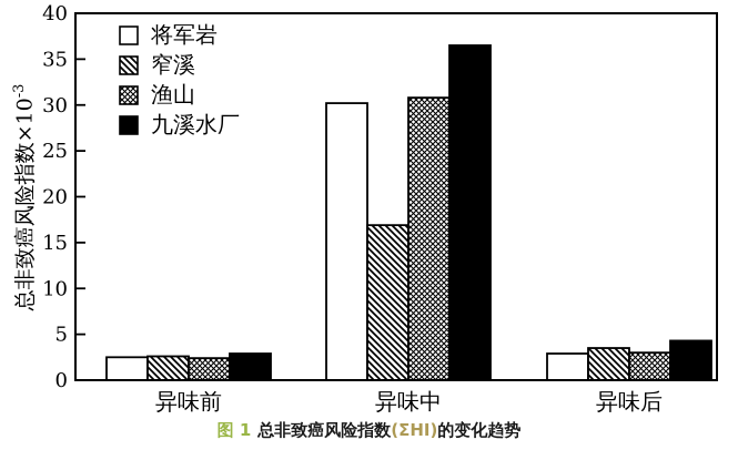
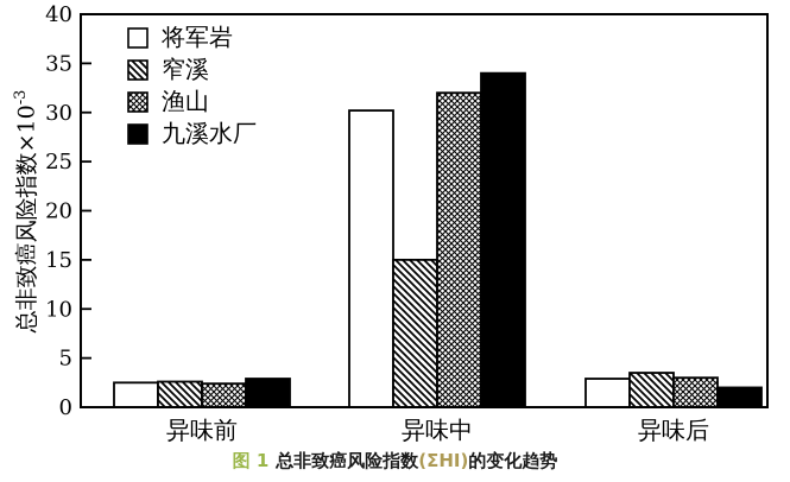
窄溪/异味中: 17 -> 15
渔山/异味中: 31 -> 32
九溪水厂/异味中: 36 -> 34
九溪水厂/异味后: 4 -> 2
